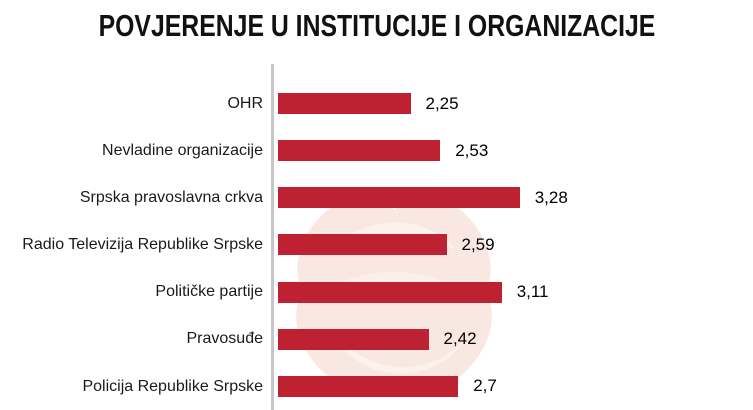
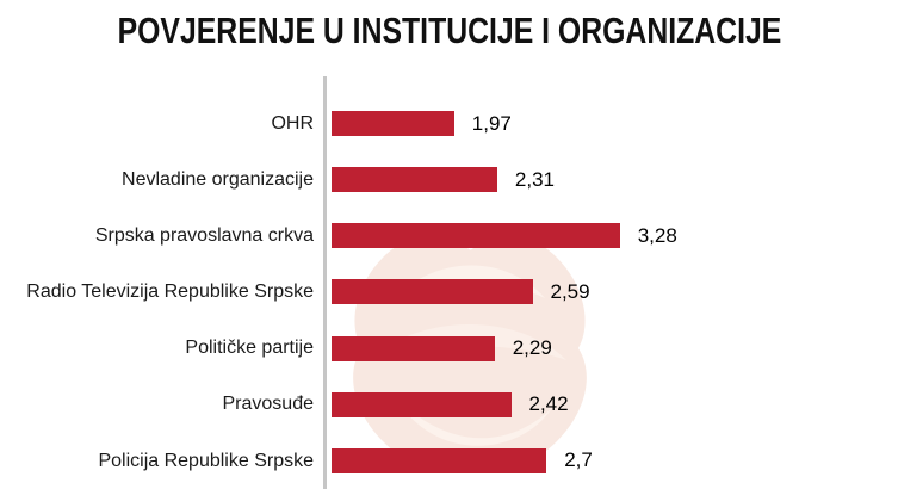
OHR: 2,25 -> 1,97
Nevladine organizacije: 2,53 -> 2,31
Političke partije: 3,11 -> 2,29
